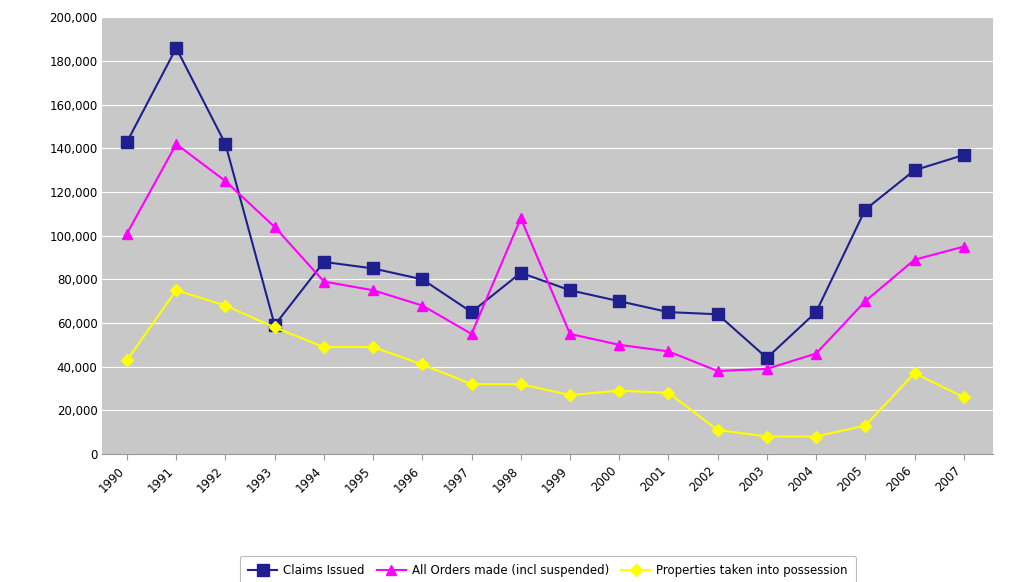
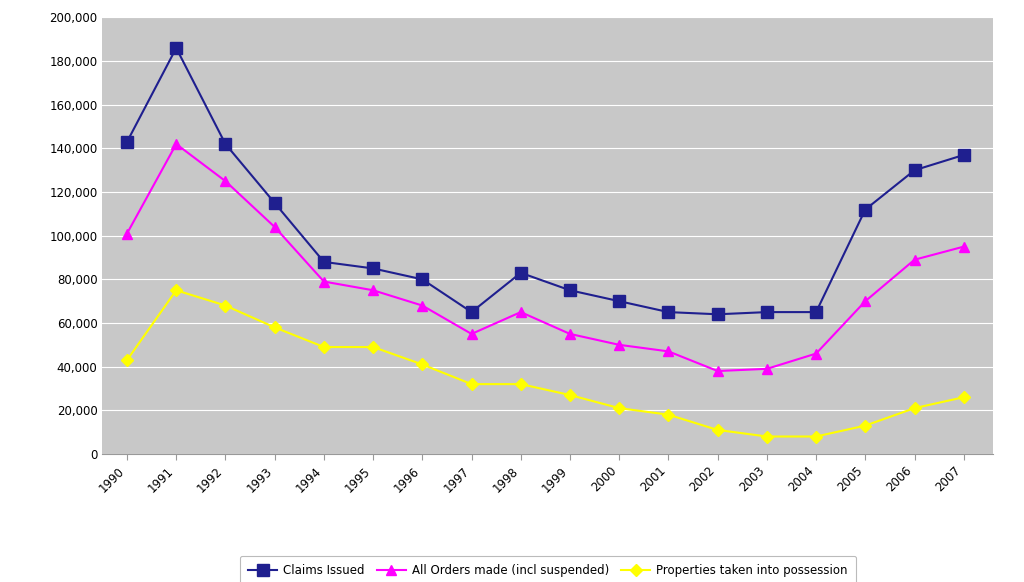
Claims Issued/1993: 59,000 -> 115,000
All Orders made (incl suspended)/1998: 108,000 -> 65,000
Properties taken into possession/2000: 29,000 -> 21,000
Properties taken into possession/2001: 28,000 -> 18,000
Claims Issued/2003: 44,000 -> 65,000
Properties taken into possession/2006: 37,000 -> 21,000
